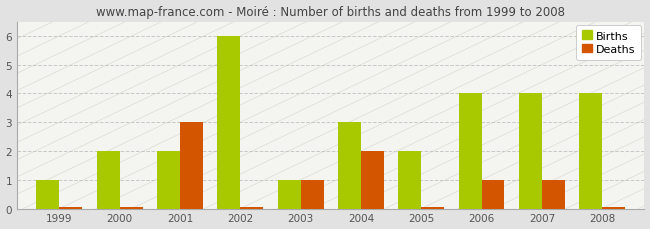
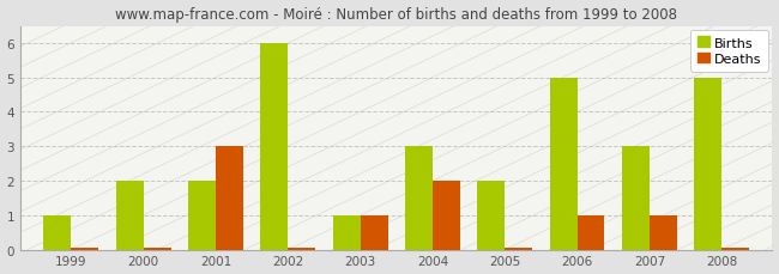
Births/2006: 4 -> 5
Births/2007: 4 -> 3
Births/2008: 4 -> 5
